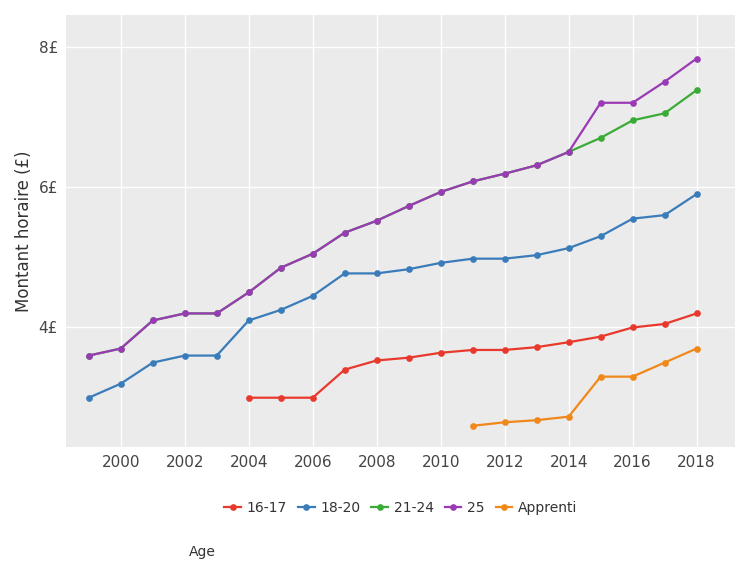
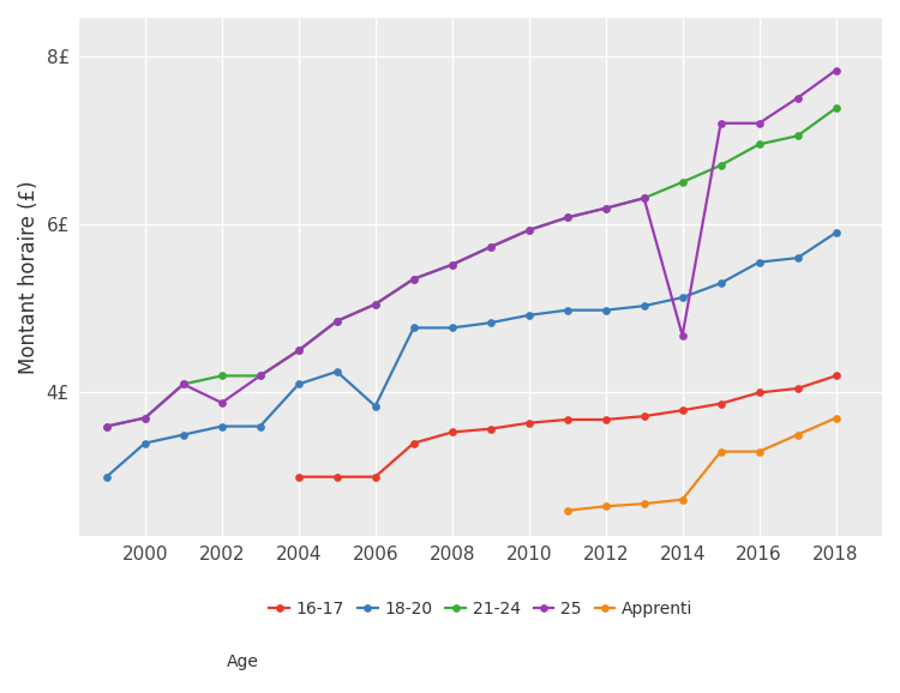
18-20/2000: 3.20£ -> 3.40£
25/2002: 4.20£ -> 3.88£
18-20/2006: 4.45£ -> 3.84£
25/2014: 6.50£ -> 4.68£
